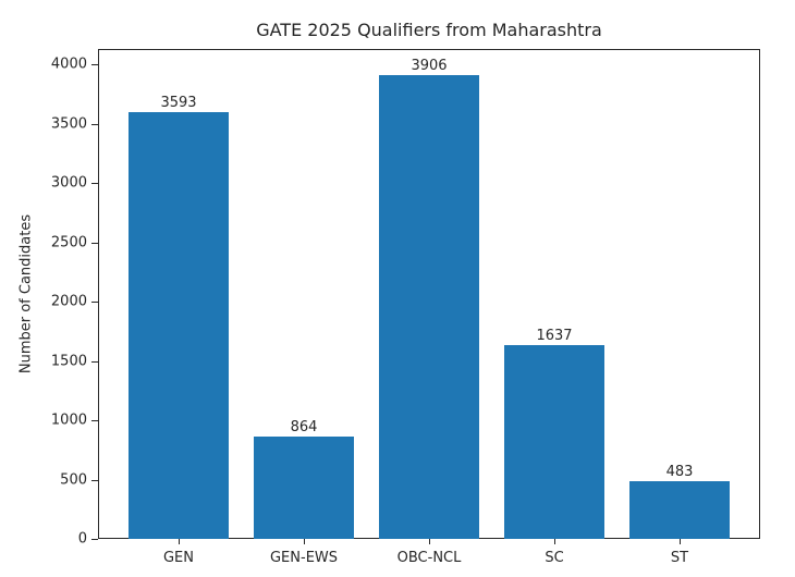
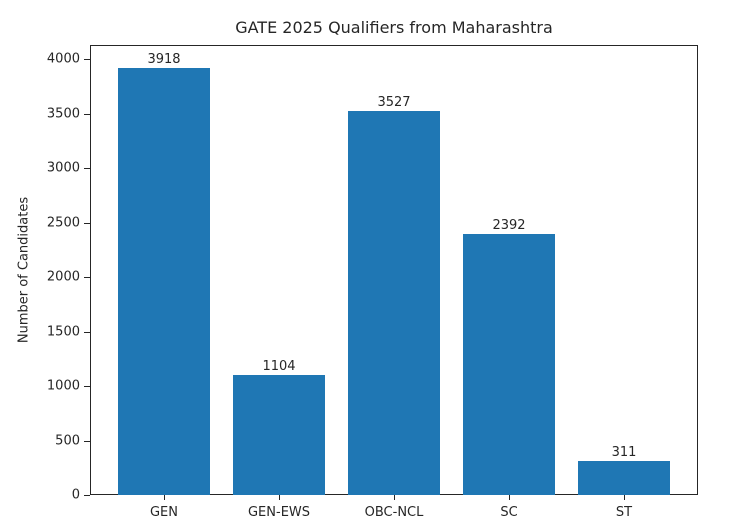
GEN: 3593 -> 3918
GEN-EWS: 864 -> 1104
OBC-NCL: 3906 -> 3527
SC: 1637 -> 2392
ST: 483 -> 311
